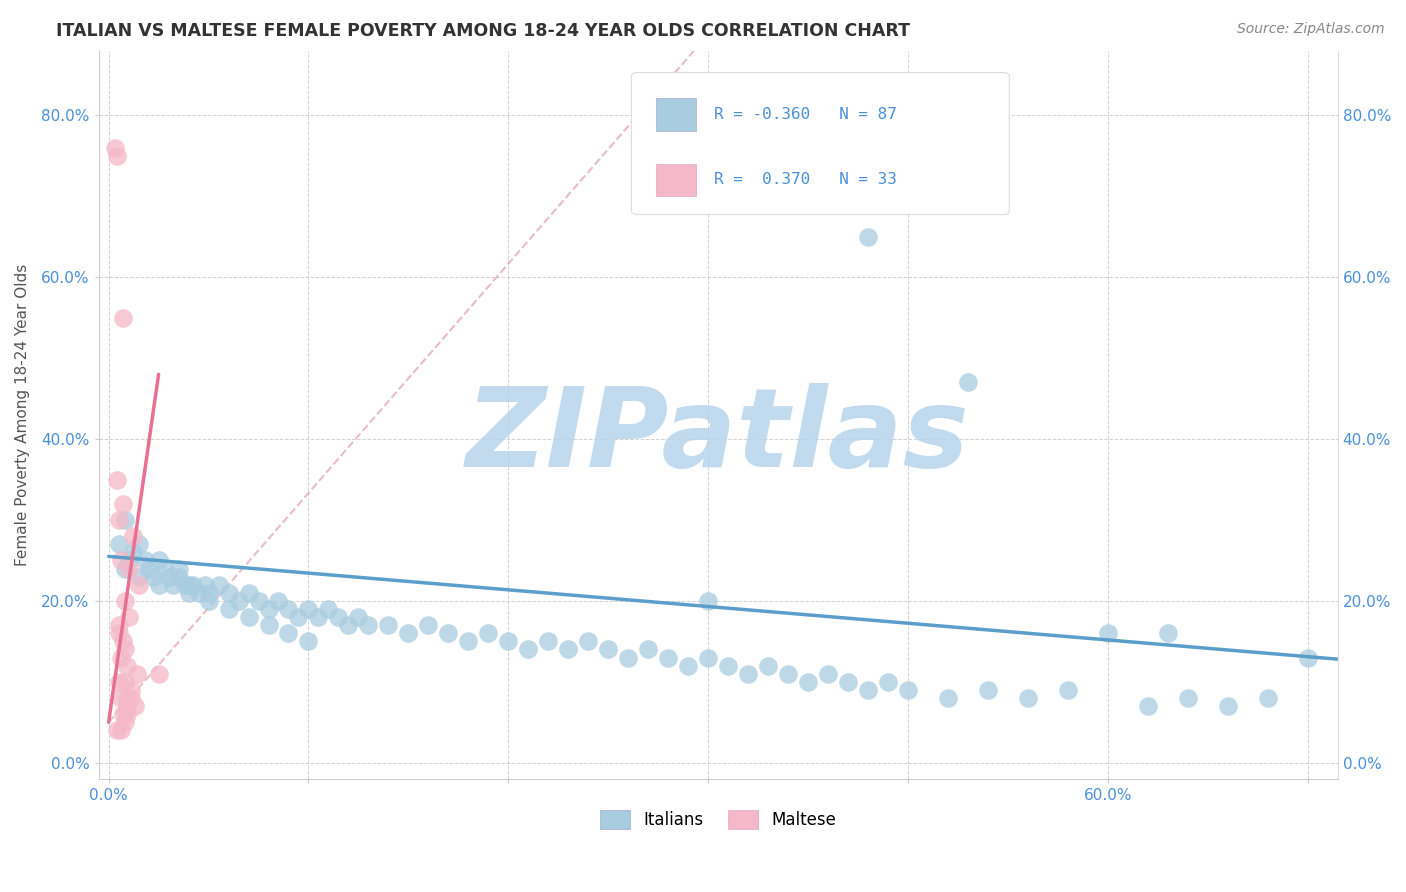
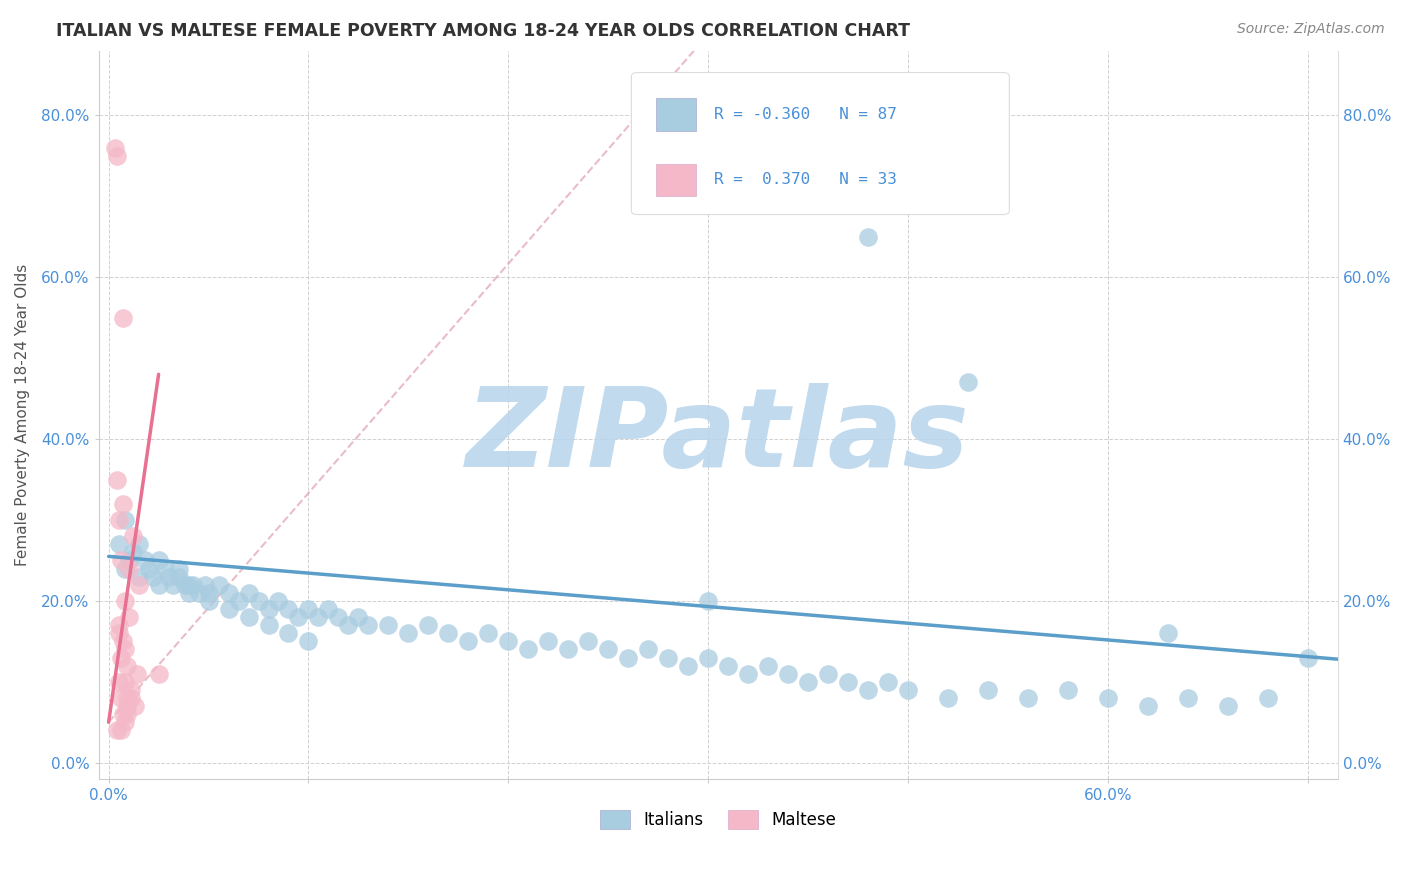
Italians/60.0%: 16% -> 8%
